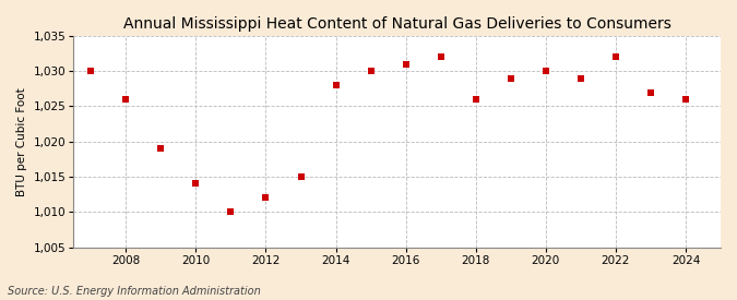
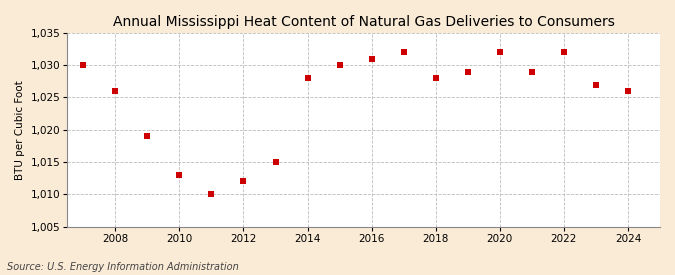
2010: 1,014 -> 1,013
2018: 1,026 -> 1,028
2020: 1,030 -> 1,032
